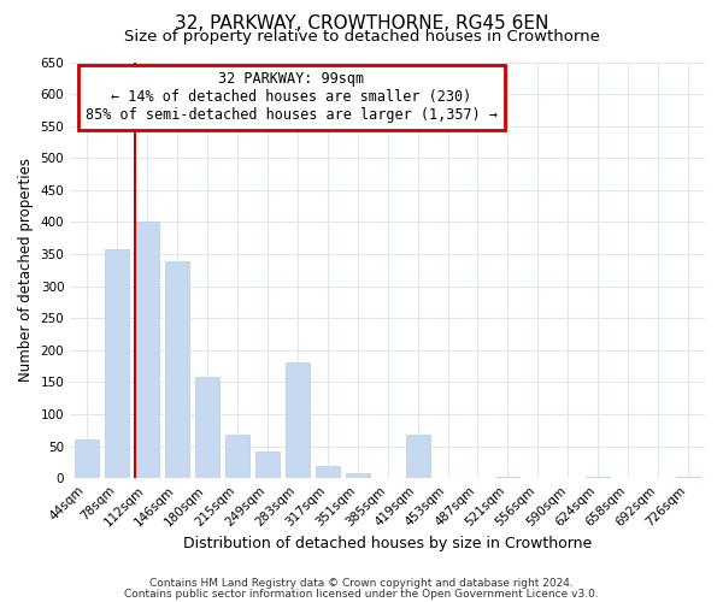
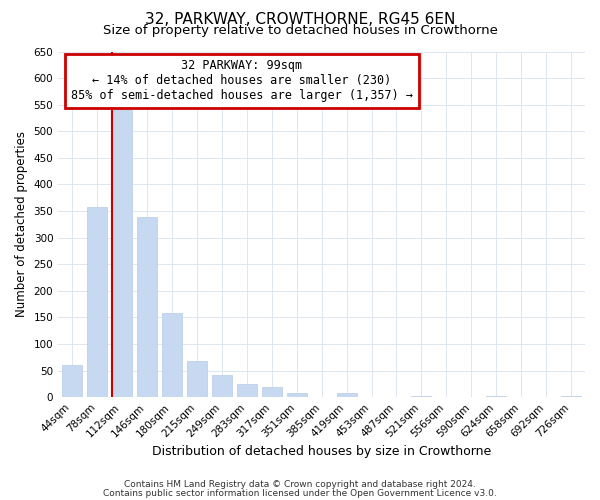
112sqm: 400 -> 540
283sqm: 180 -> 25
419sqm: 68 -> 8
